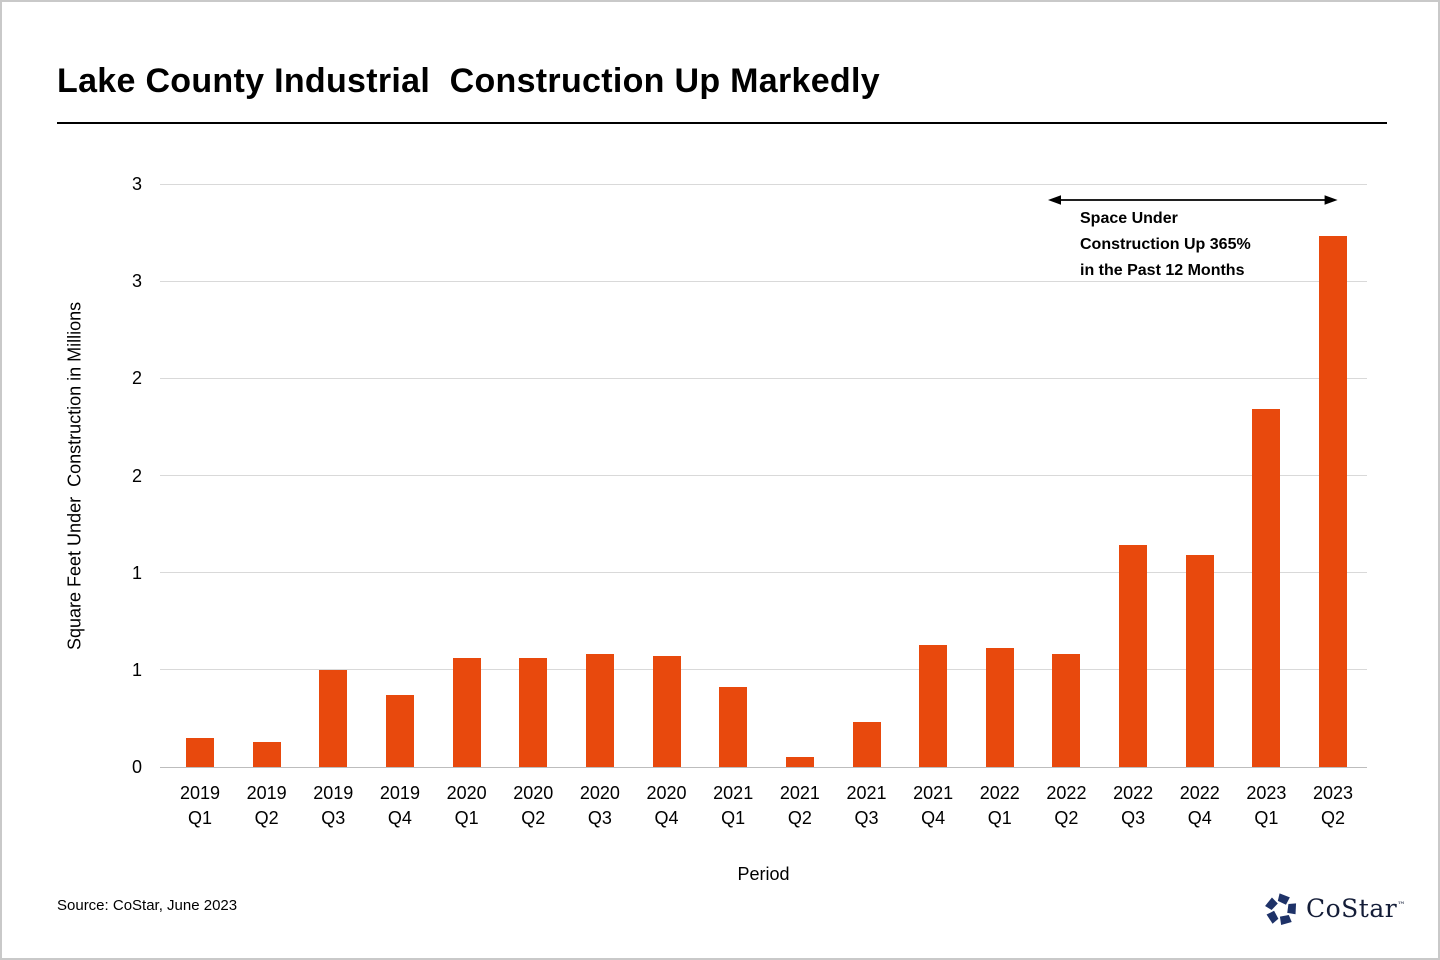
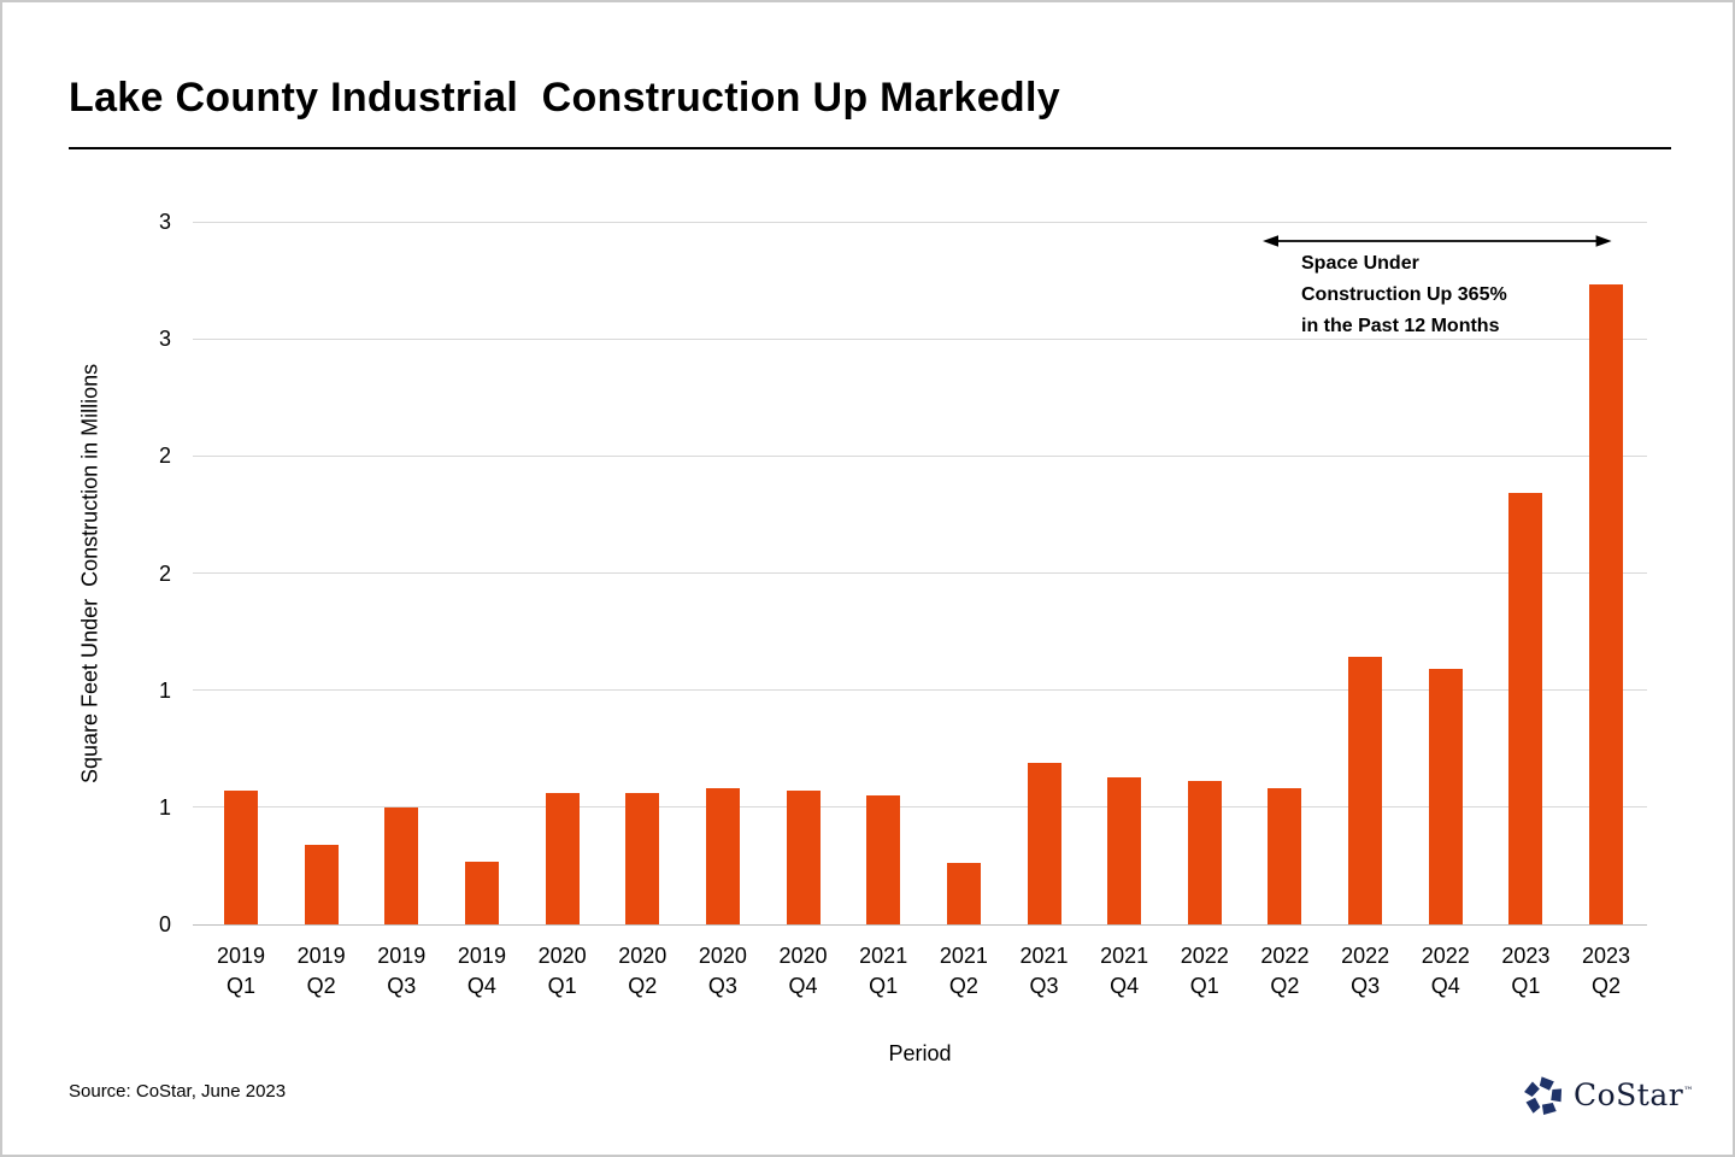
2019 Q1: 0.15 -> 0.57
2019 Q2: 0.13 -> 0.34
2019 Q4: 0.37 -> 0.27
2021 Q1: 0.41 -> 0.55
2021 Q2: 0.05 -> 0.26
2021 Q3: 0.23 -> 0.69
